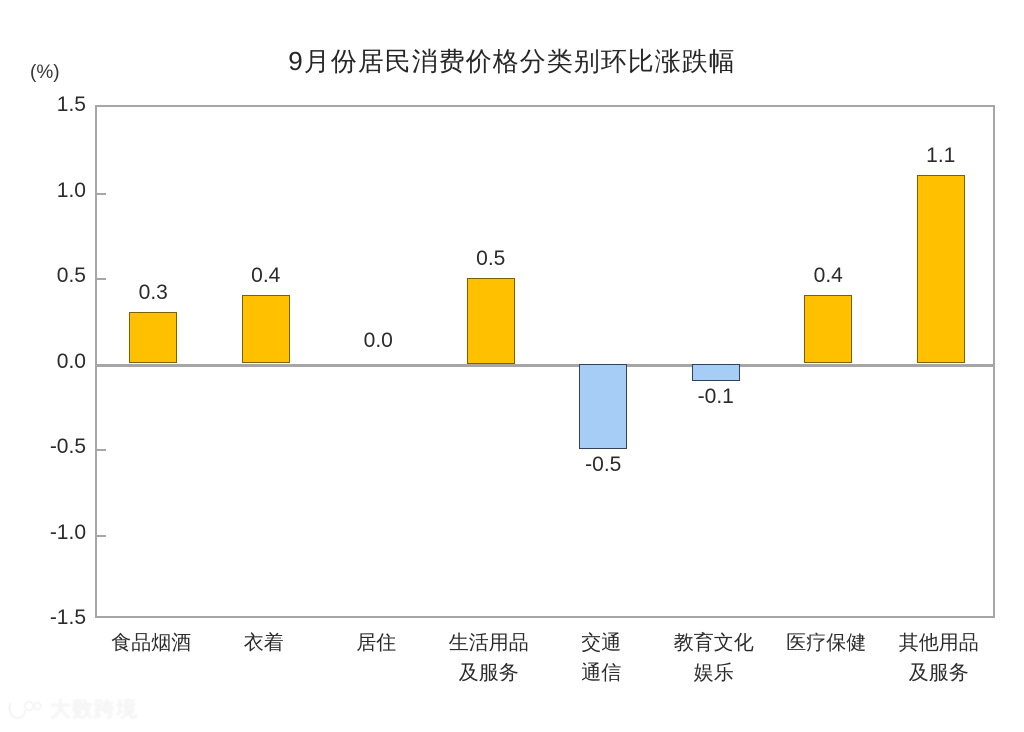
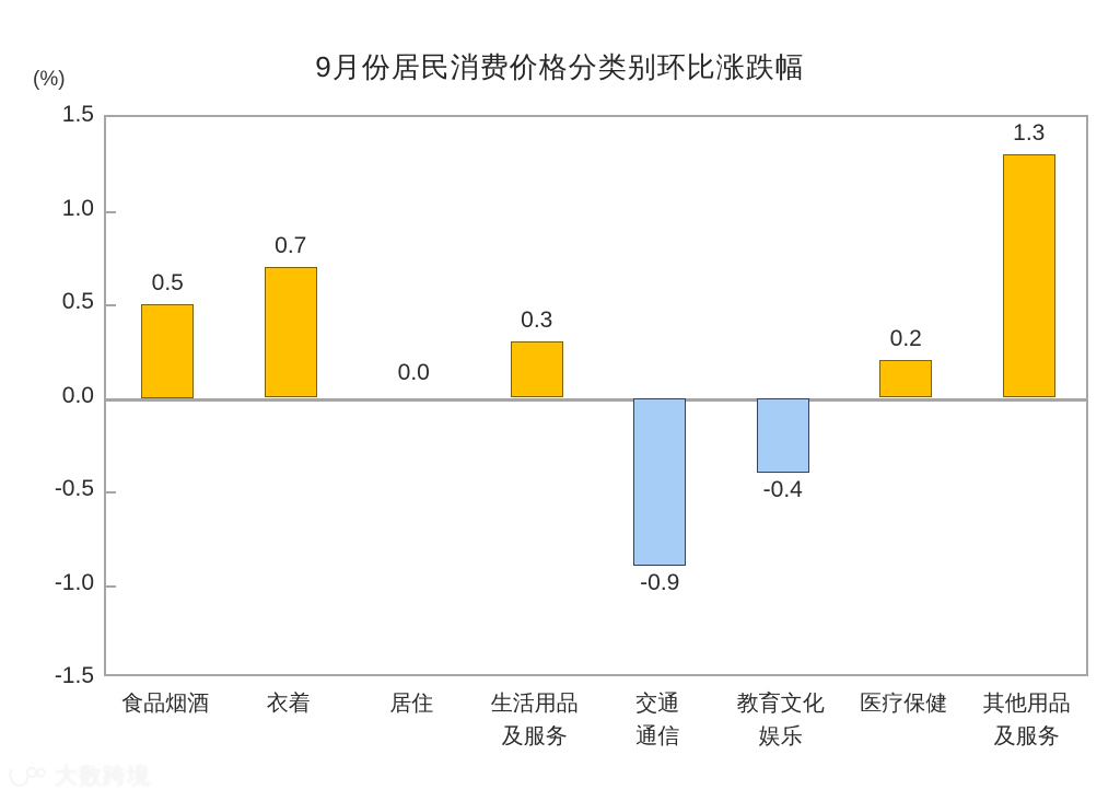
食品烟酒: 0.3 -> 0.5
衣着: 0.4 -> 0.7
生活用品及服务: 0.5 -> 0.3
交通通信: -0.5 -> -0.9
教育文化娱乐: -0.1 -> -0.4
医疗保健: 0.4 -> 0.2
其他用品及服务: 1.1 -> 1.3
